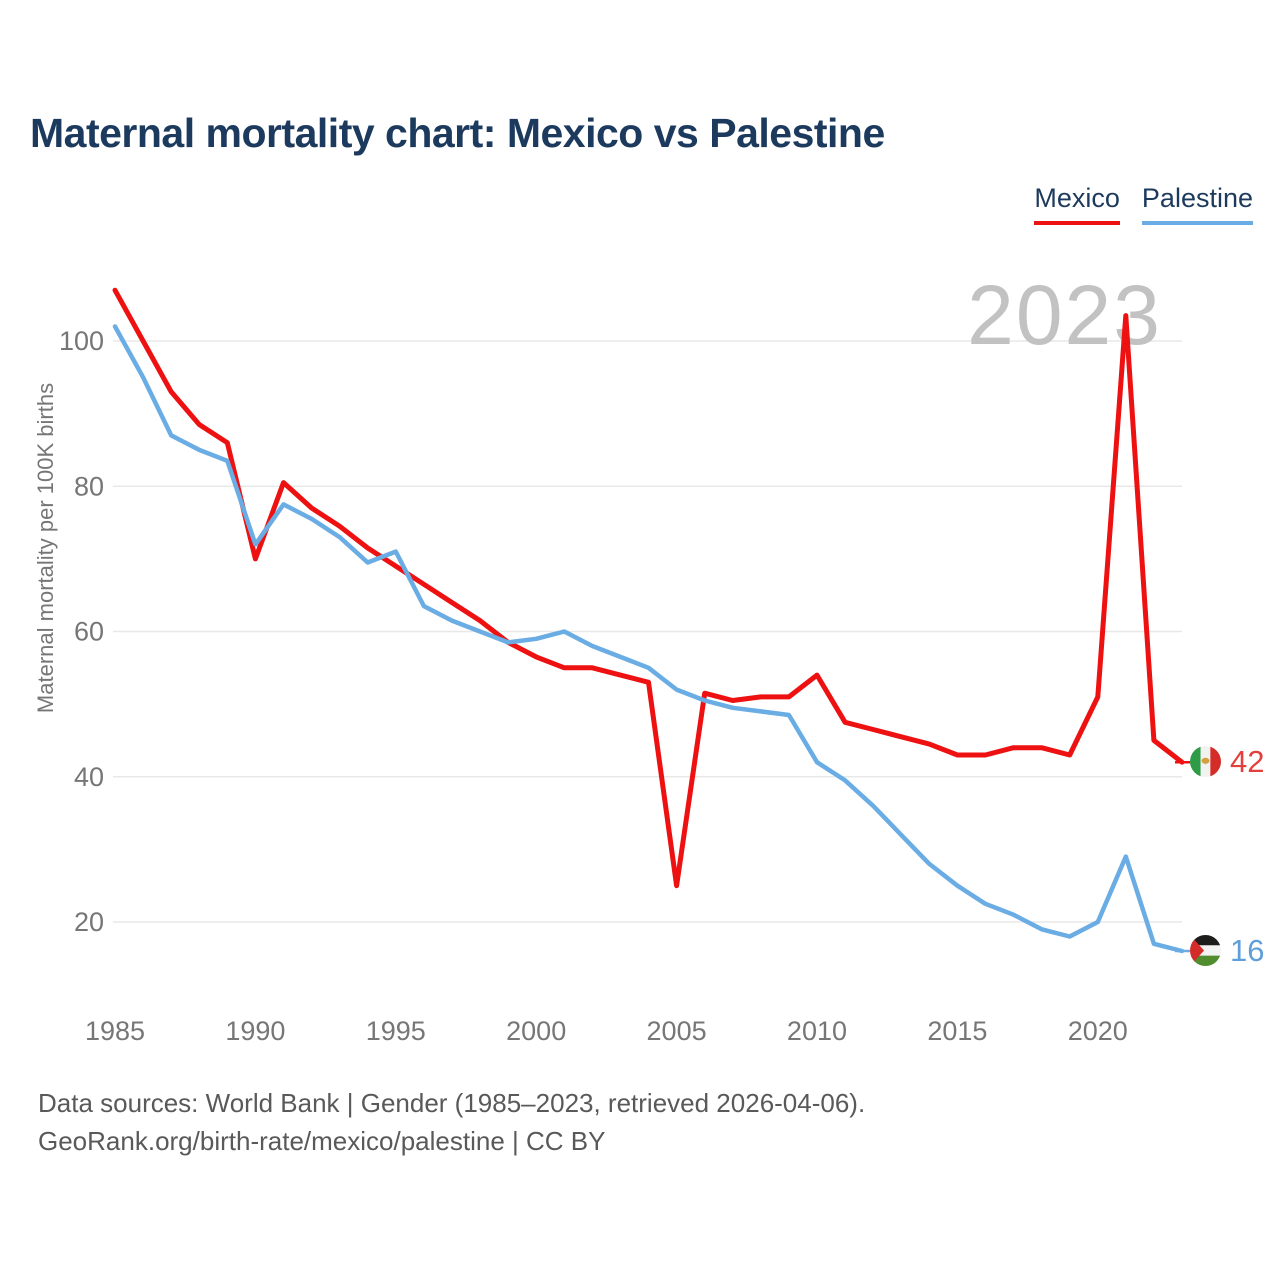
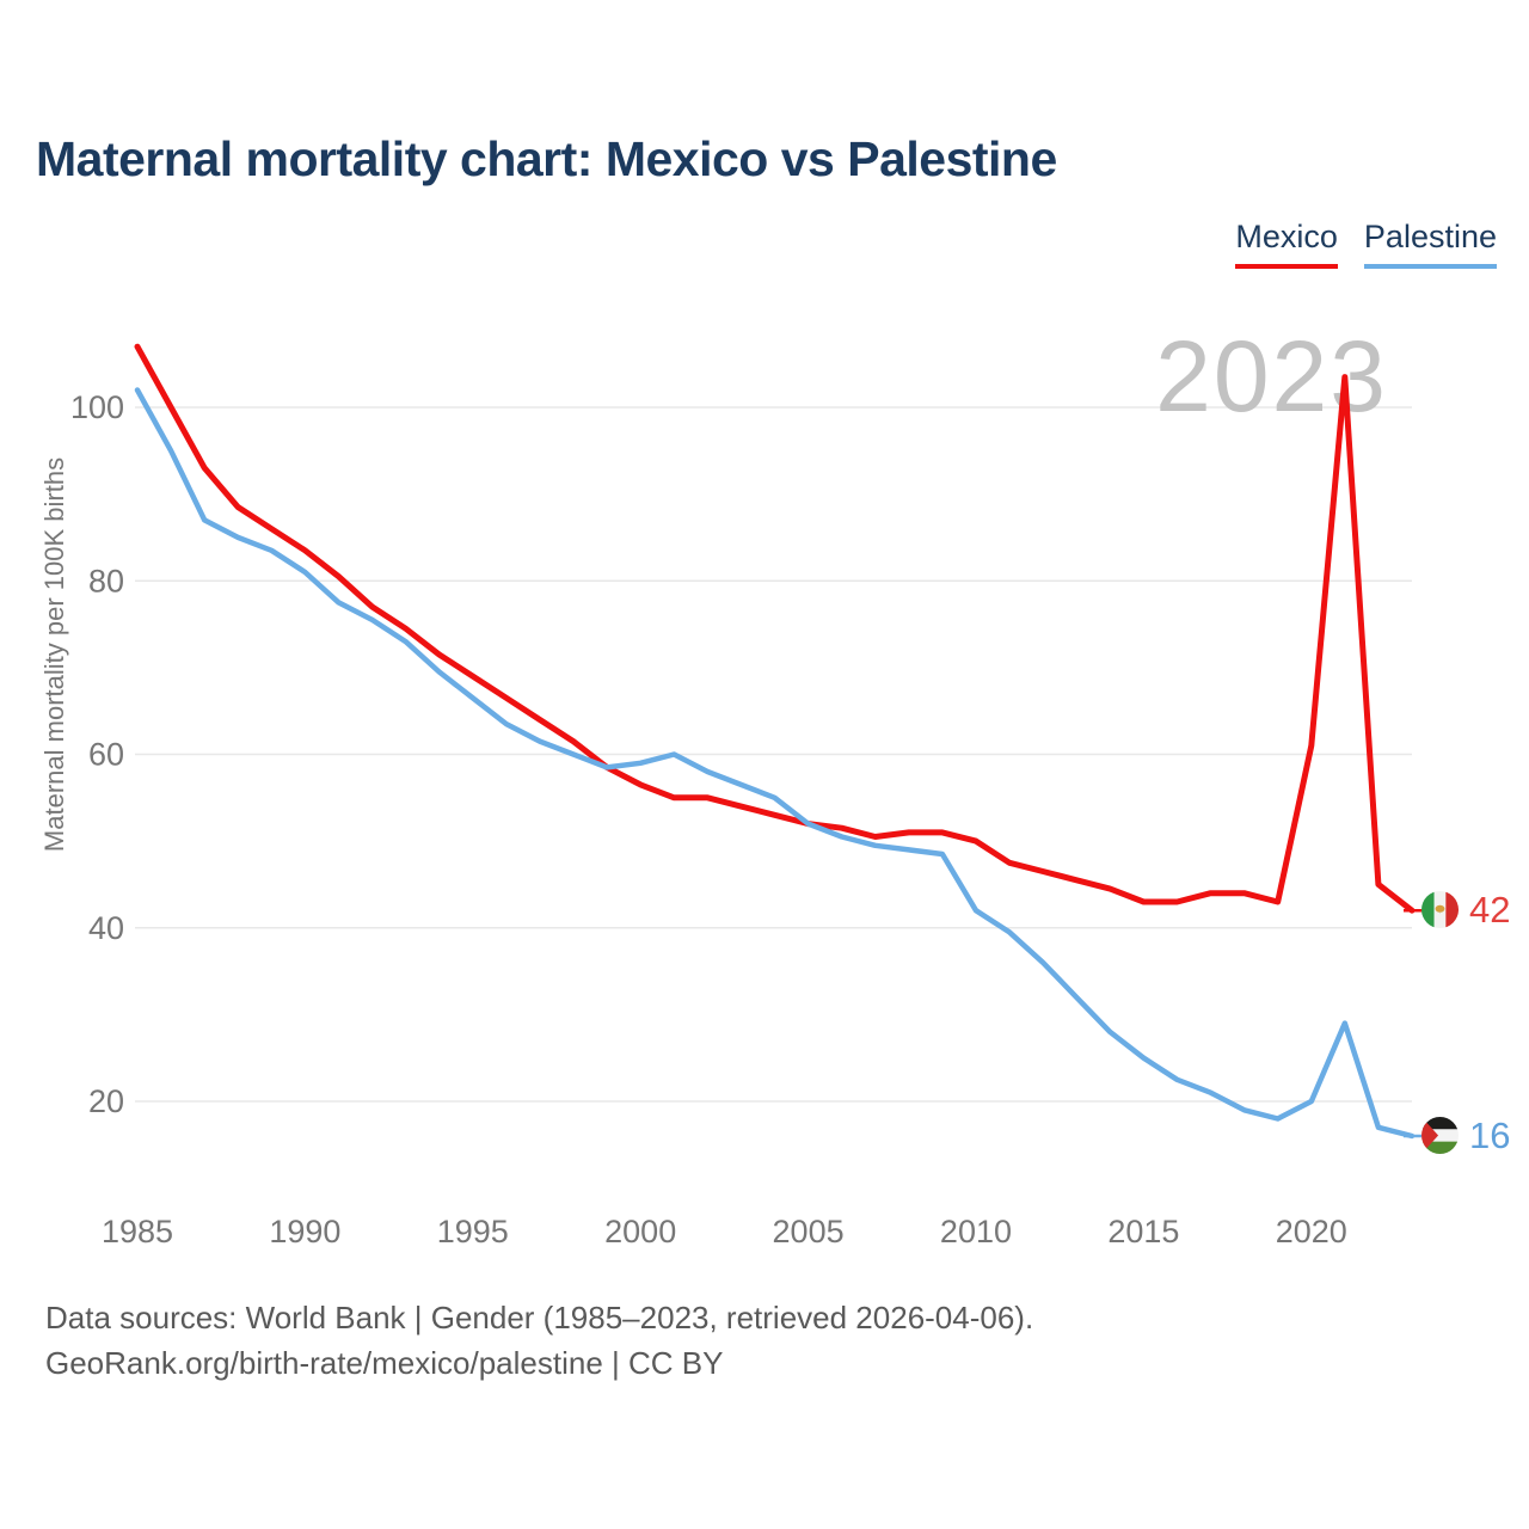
Mexico/1990: 70 -> 84
Palestine/1990: 72 -> 81
Palestine/1995: 71 -> 66
Mexico/2005: 25 -> 52
Mexico/2010: 54 -> 50
Mexico/2020: 51 -> 61
